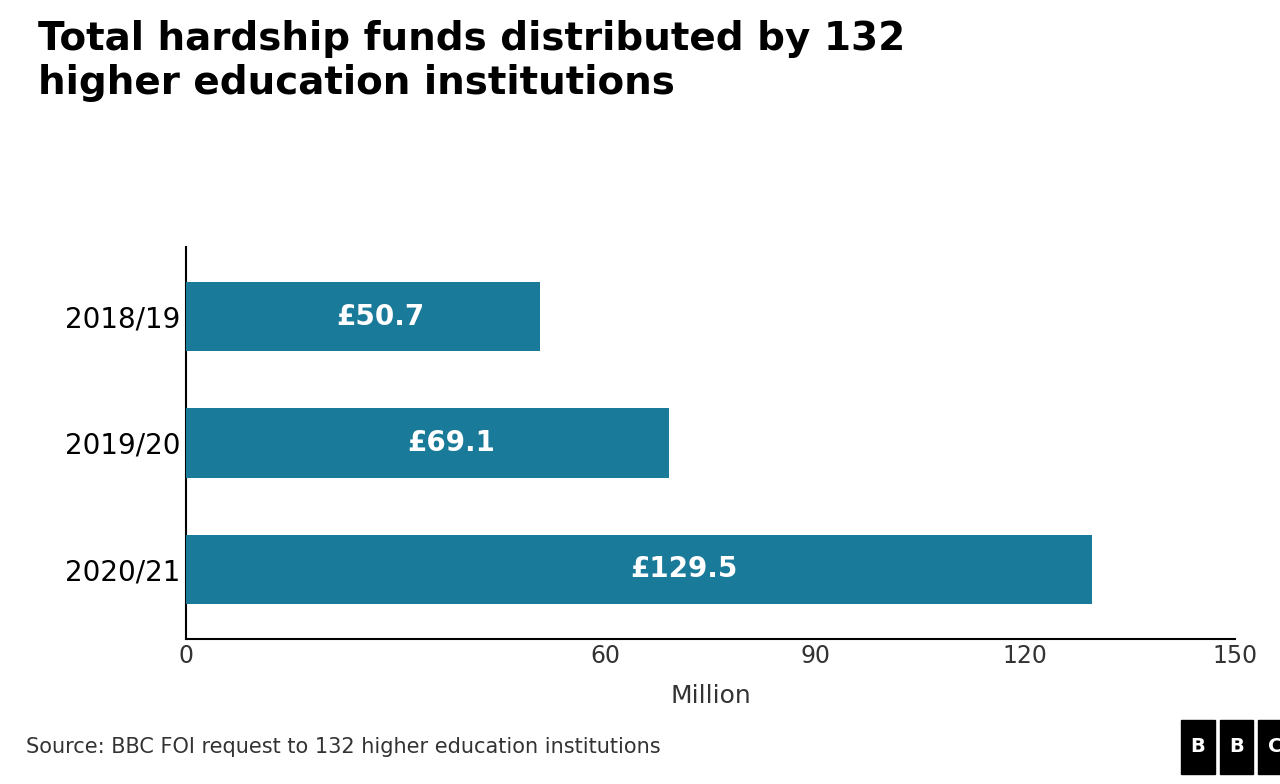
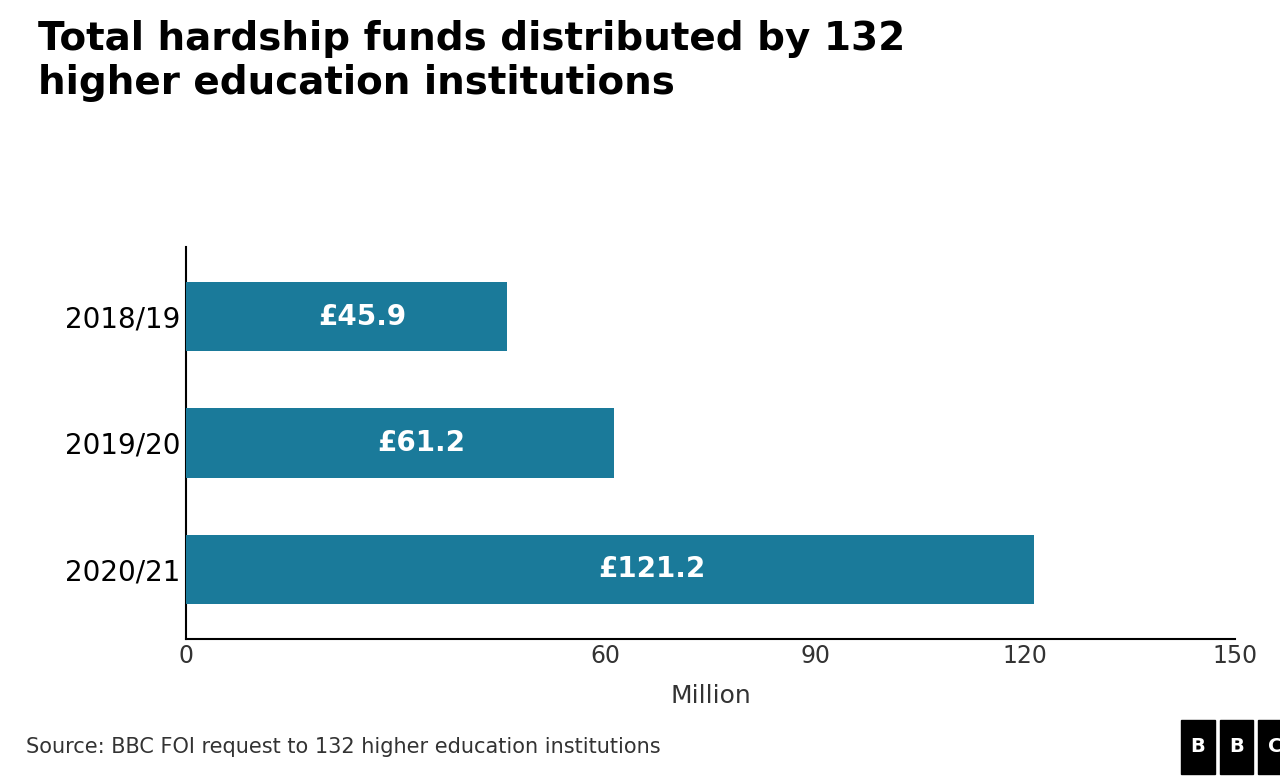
2018/19: £50.7 -> £45.9
2019/20: £69.1 -> £61.2
2020/21: £129.5 -> £121.2
